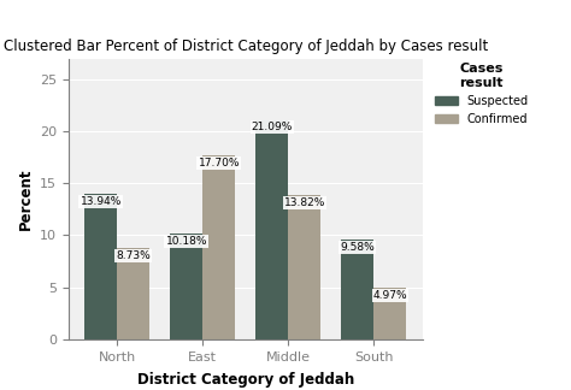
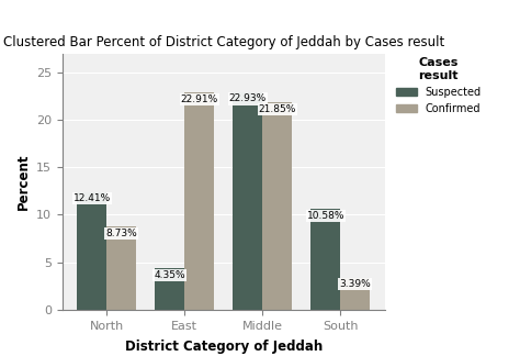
Suspected/North: 13.94% -> 12.41%
Suspected/East: 10.18% -> 4.35%
Confirmed/East: 17.70% -> 22.91%
Suspected/Middle: 21.09% -> 22.93%
Confirmed/Middle: 13.82% -> 21.85%
Suspected/South: 9.58% -> 10.58%
Confirmed/South: 4.97% -> 3.39%
